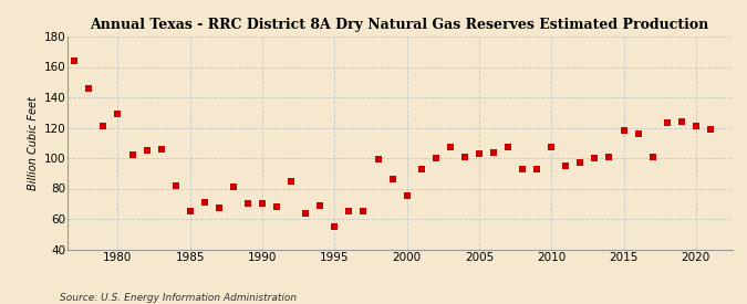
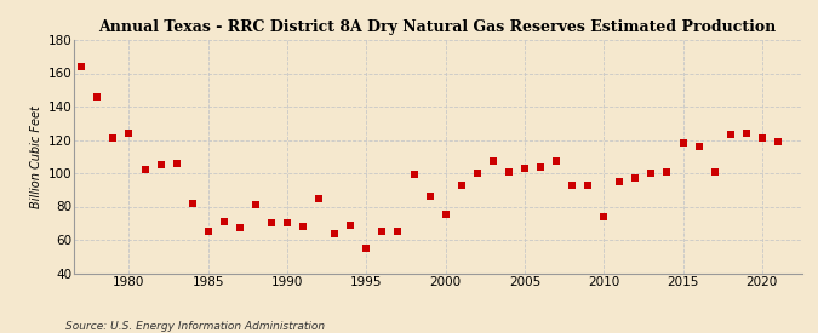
1980: 129 -> 124
2010: 107 -> 74
